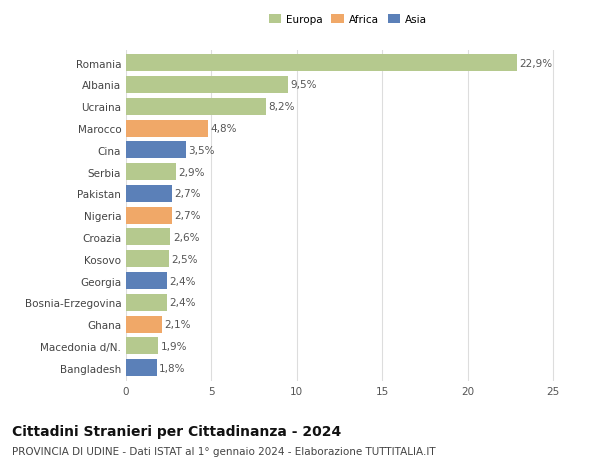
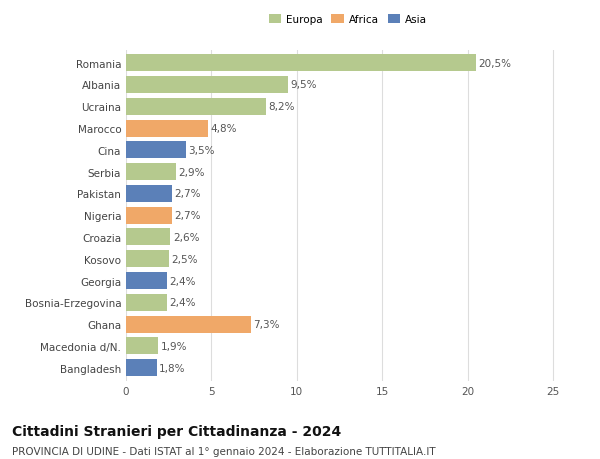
Romania: 22,9% -> 20,5%
Ghana: 2,1% -> 7,3%
